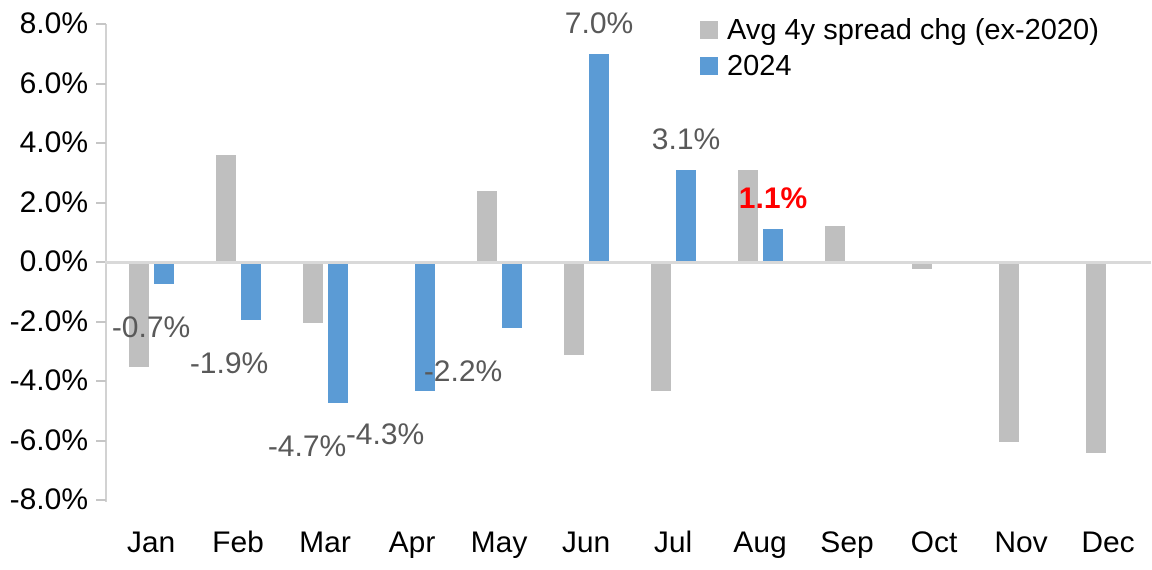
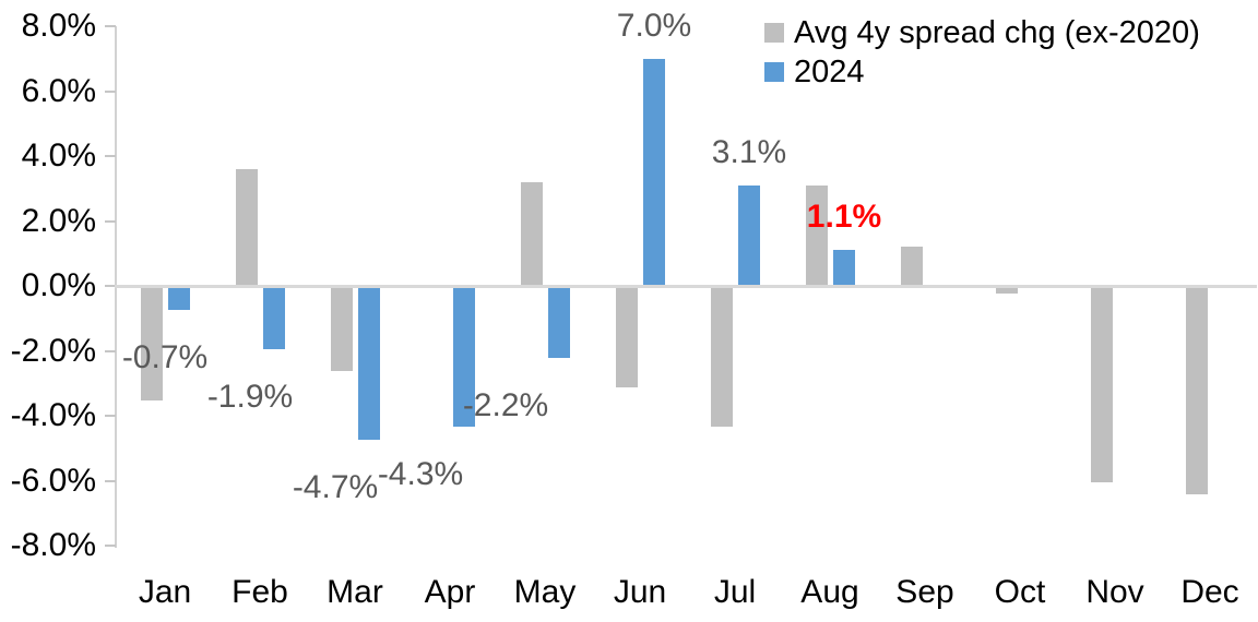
Avg 4y spread chg (ex-2020)/Mar: -2.0% -> -2.6%
Avg 4y spread chg (ex-2020)/May: 2.4% -> 3.2%
